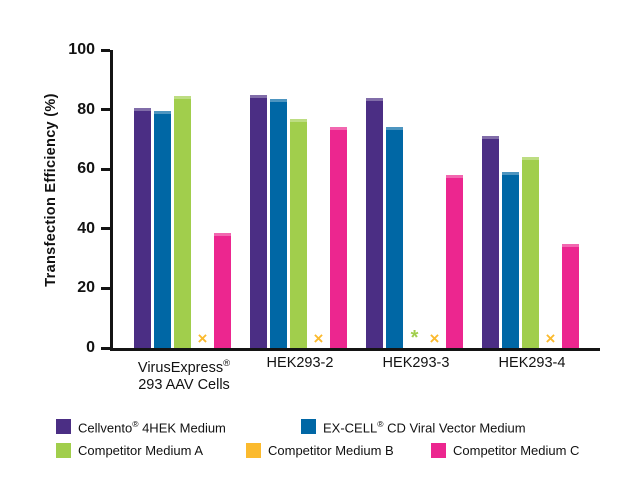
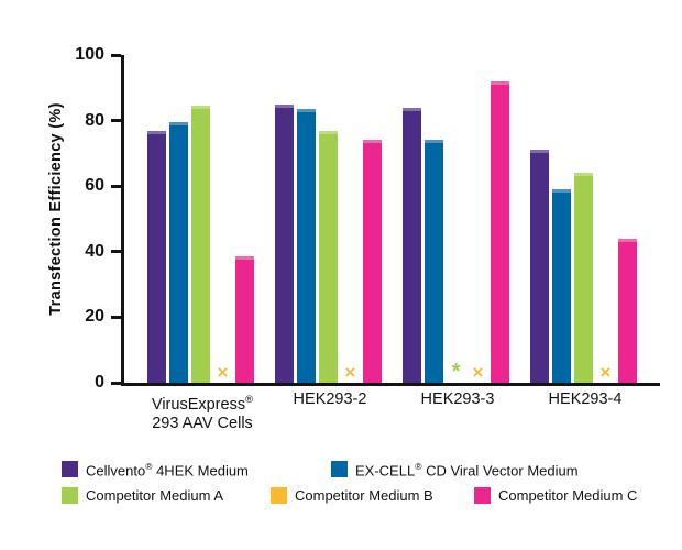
Cellvento® 4HEK Medium/VirusExpress® 293 AAV Cells: 80 -> 77
Competitor Medium C/HEK293-3: 58 -> 92
Competitor Medium C/HEK293-4: 35 -> 44
